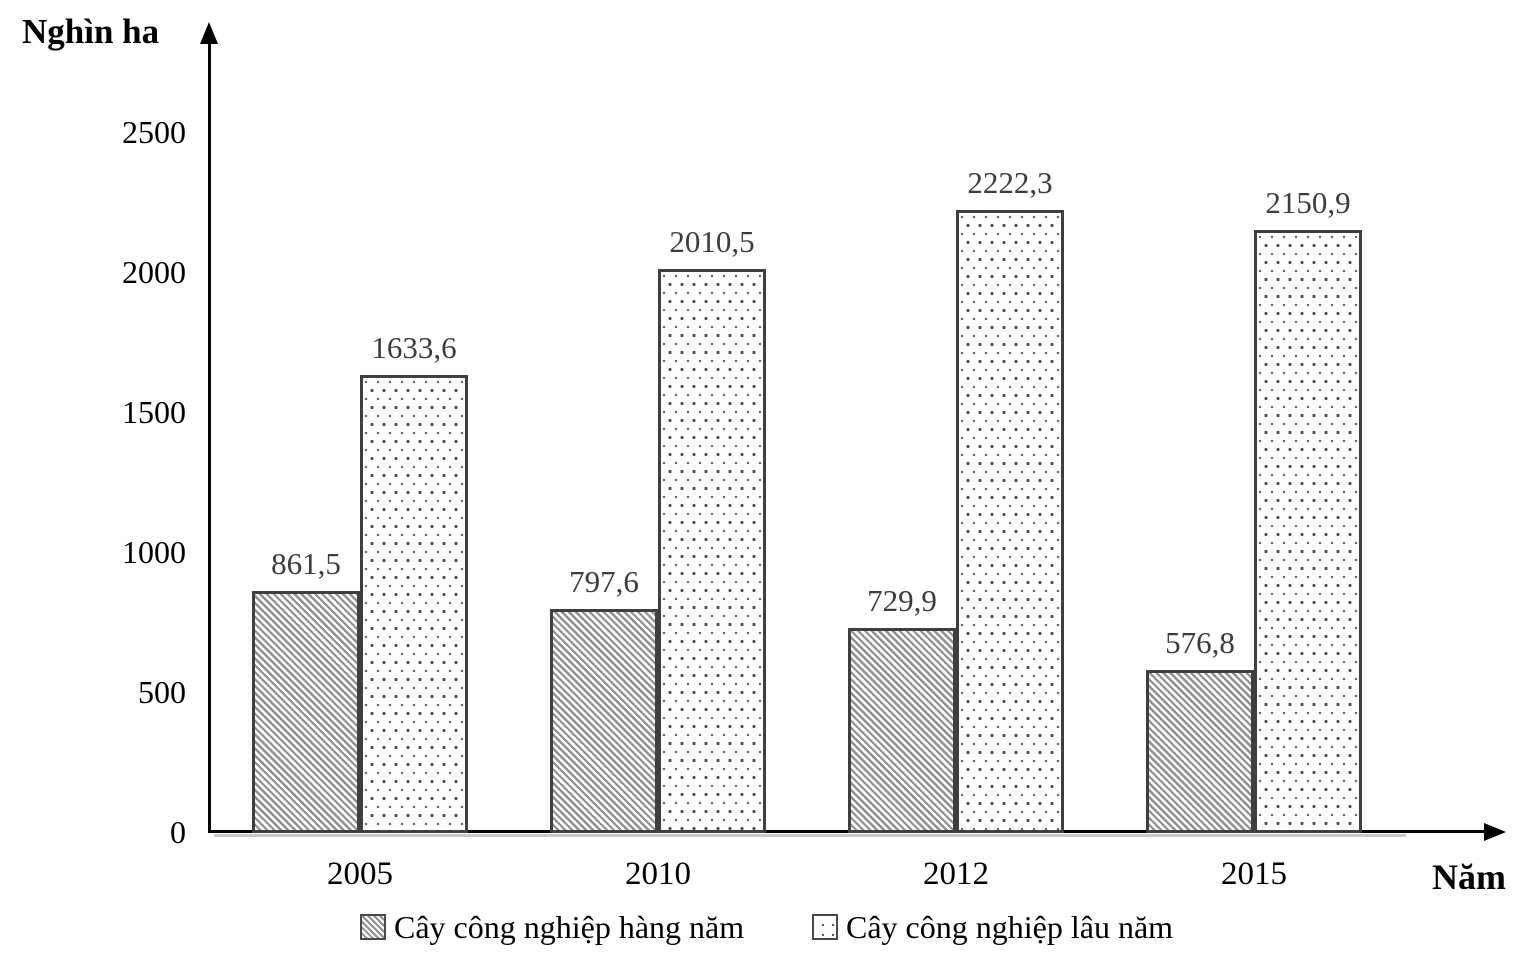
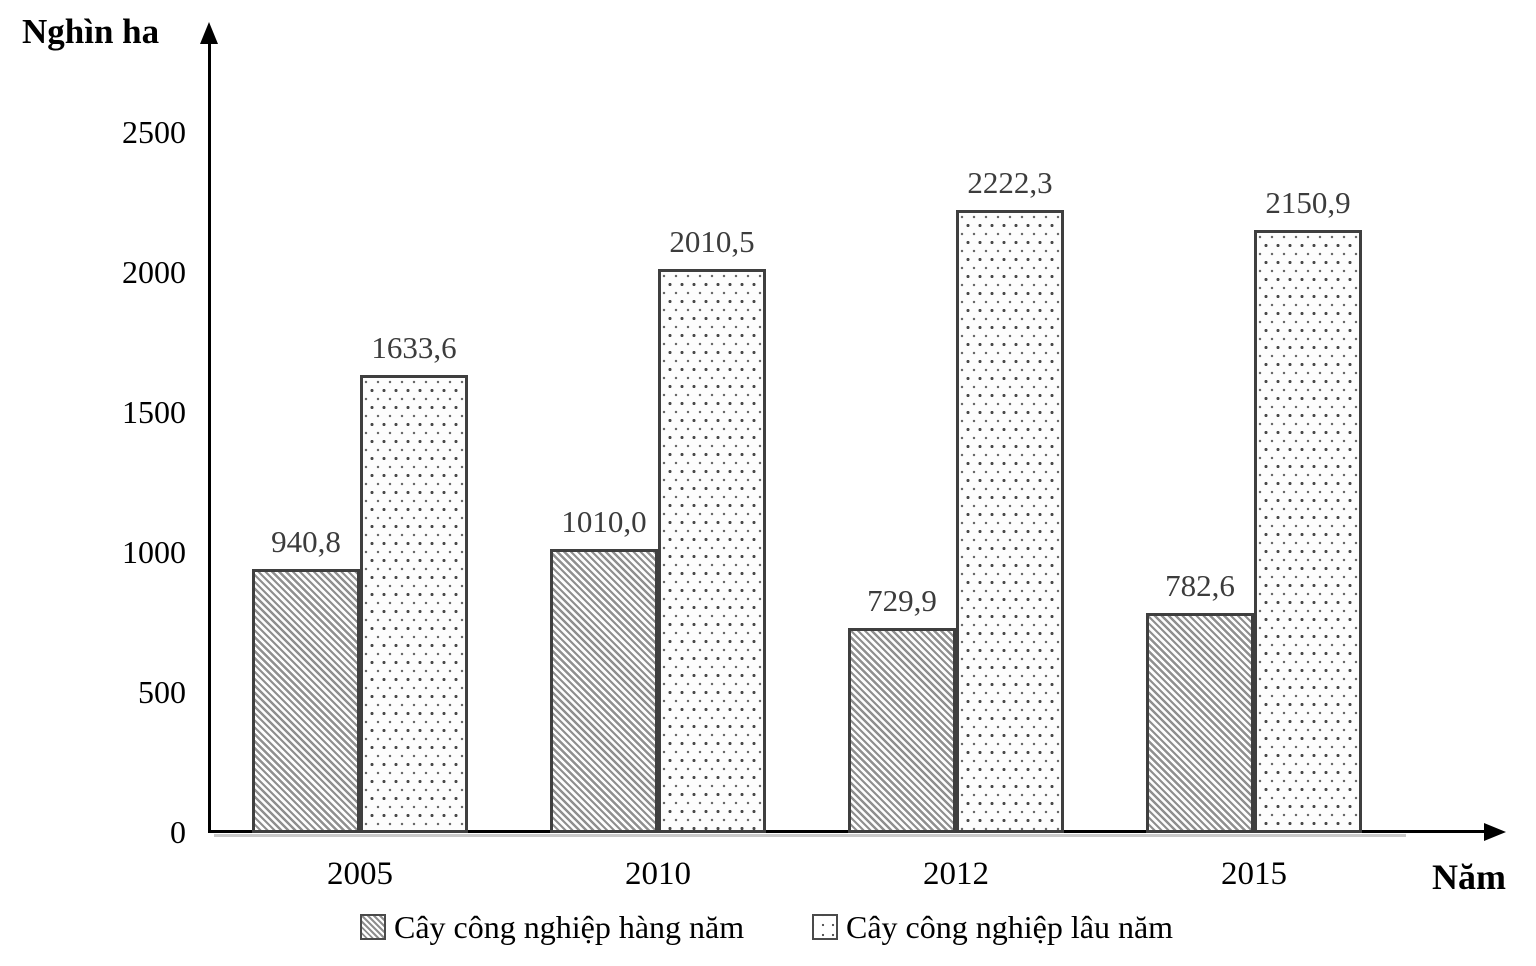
Cây công nghiệp hàng năm/2005: 861,5 -> 940,8
Cây công nghiệp hàng năm/2010: 797,6 -> 1010,0
Cây công nghiệp hàng năm/2015: 576,8 -> 782,6
